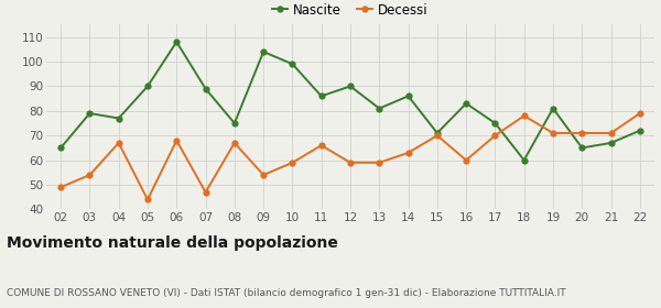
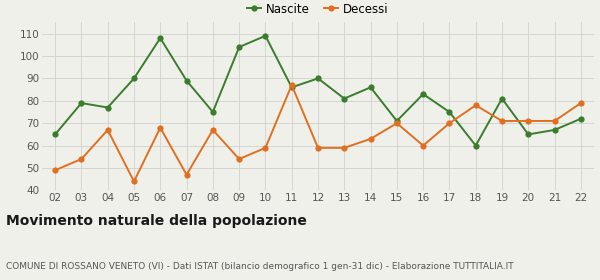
Nascite/10: 99 -> 109
Decessi/11: 66 -> 87
